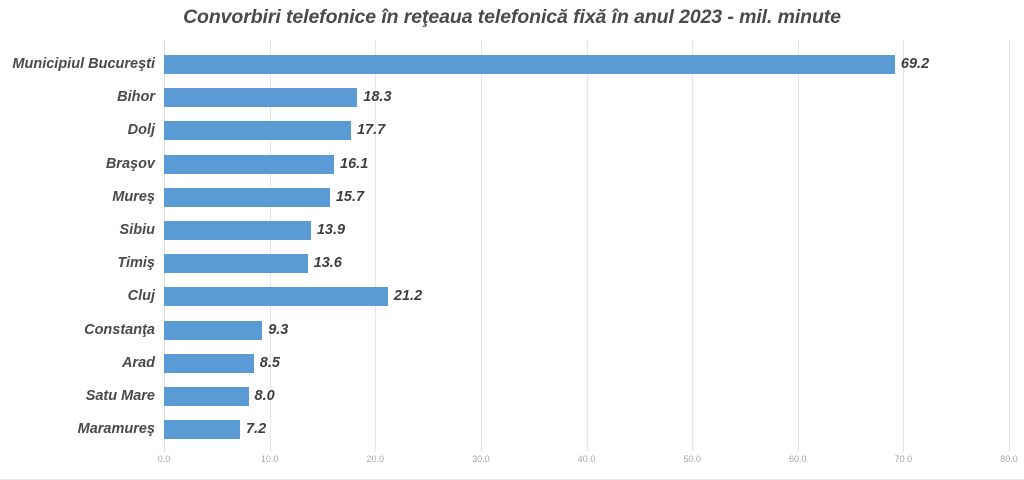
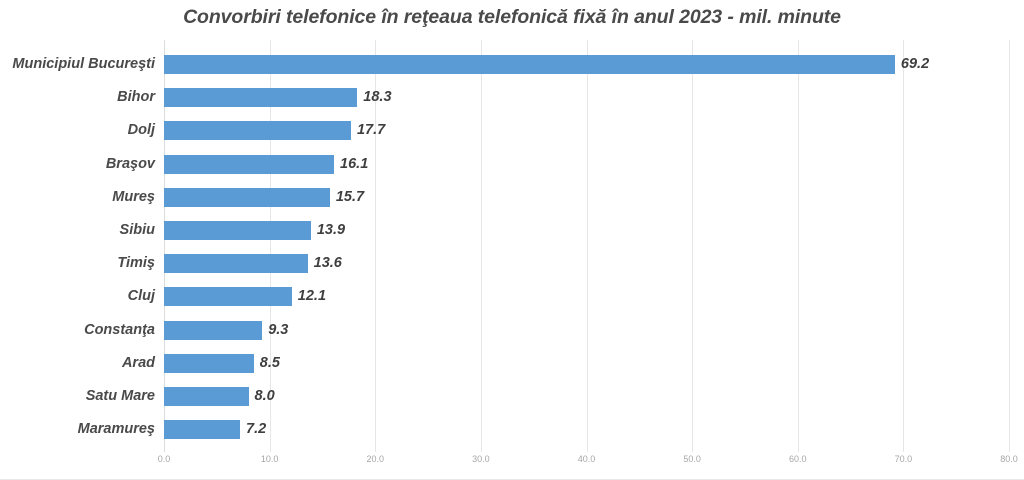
Cluj: 21.2 -> 12.1
